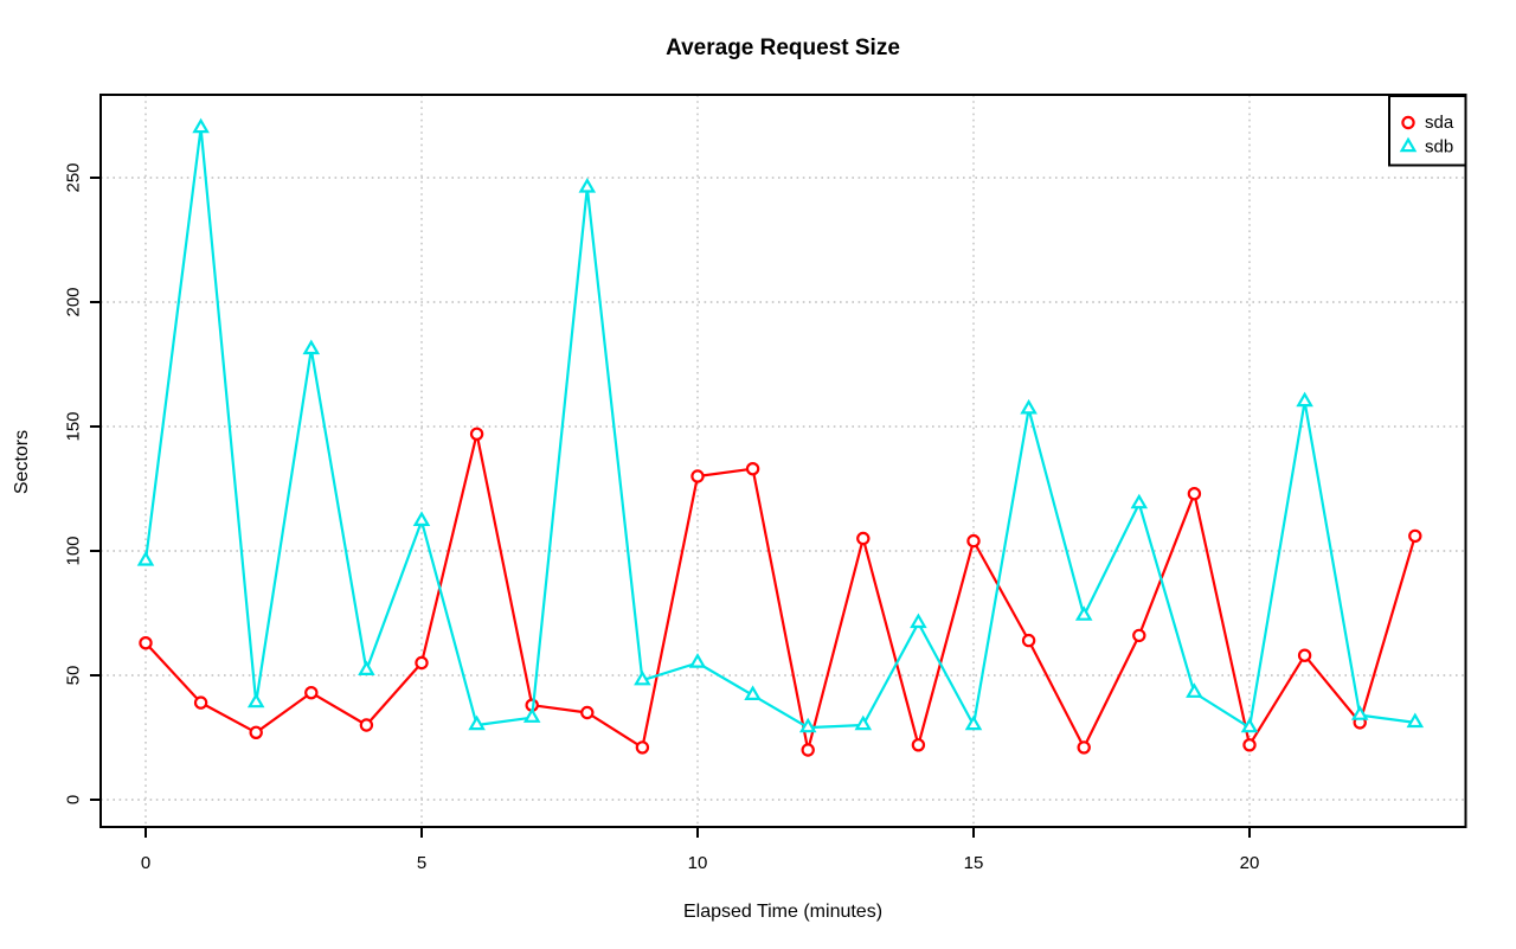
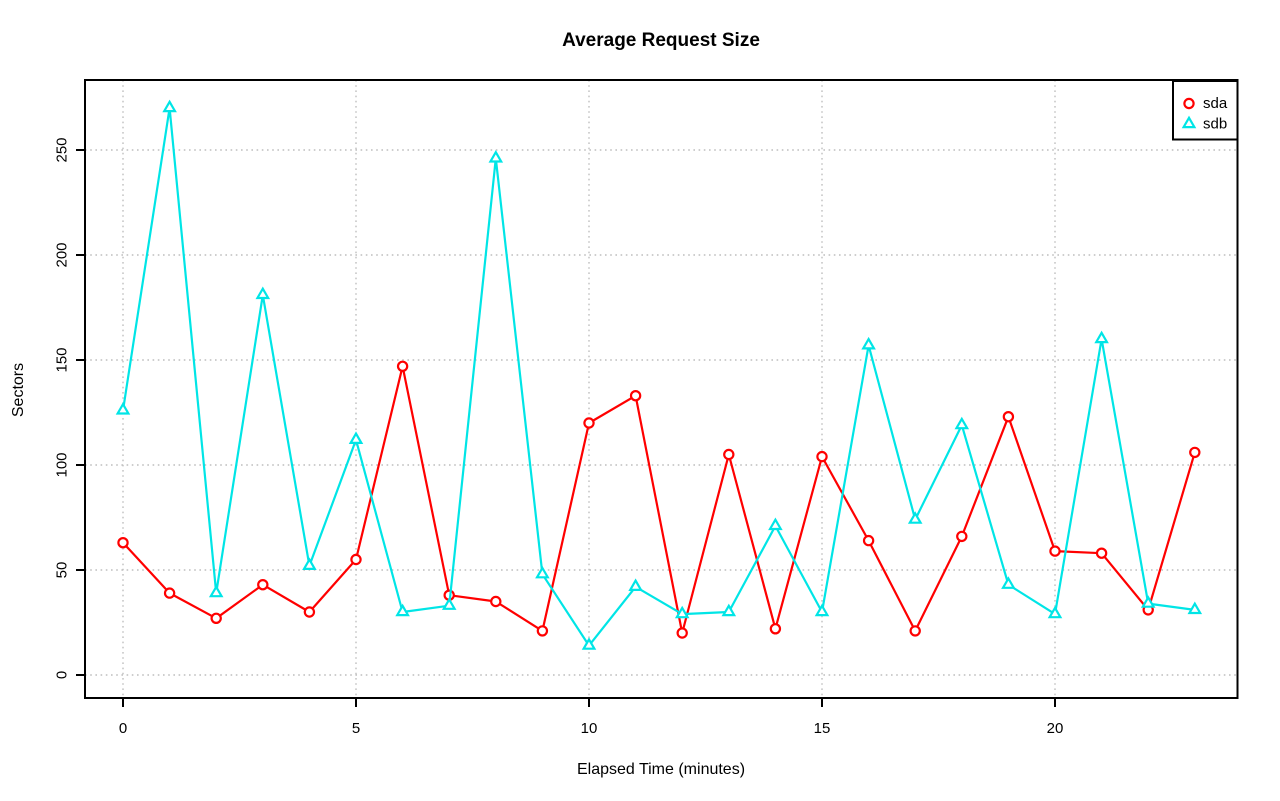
sdb/0: 96 -> 126
sda/10: 130 -> 120
sdb/10: 55 -> 14
sda/20: 22 -> 59
